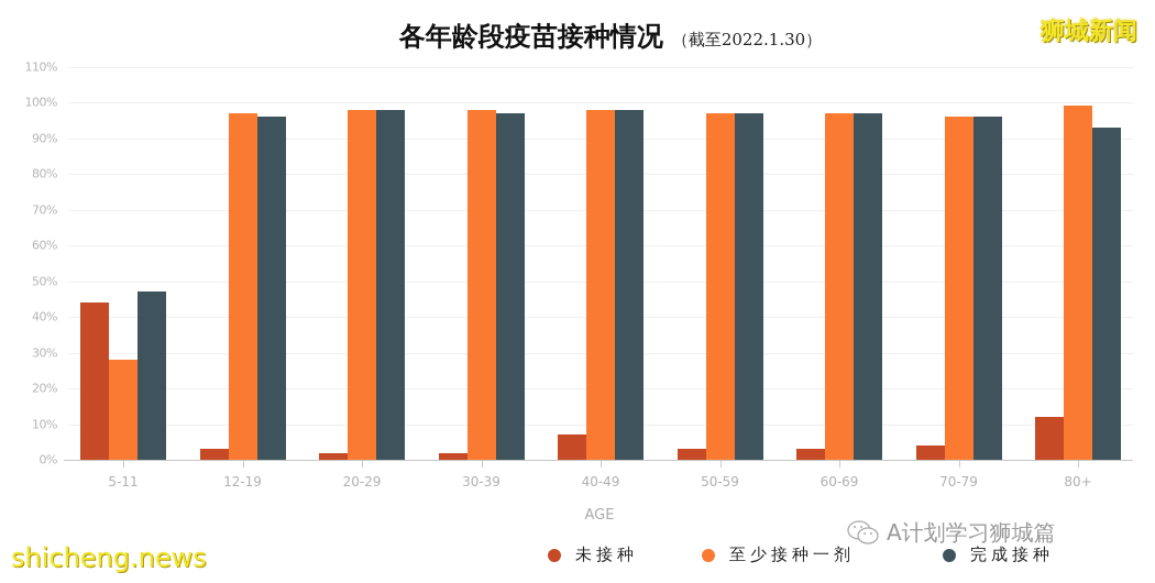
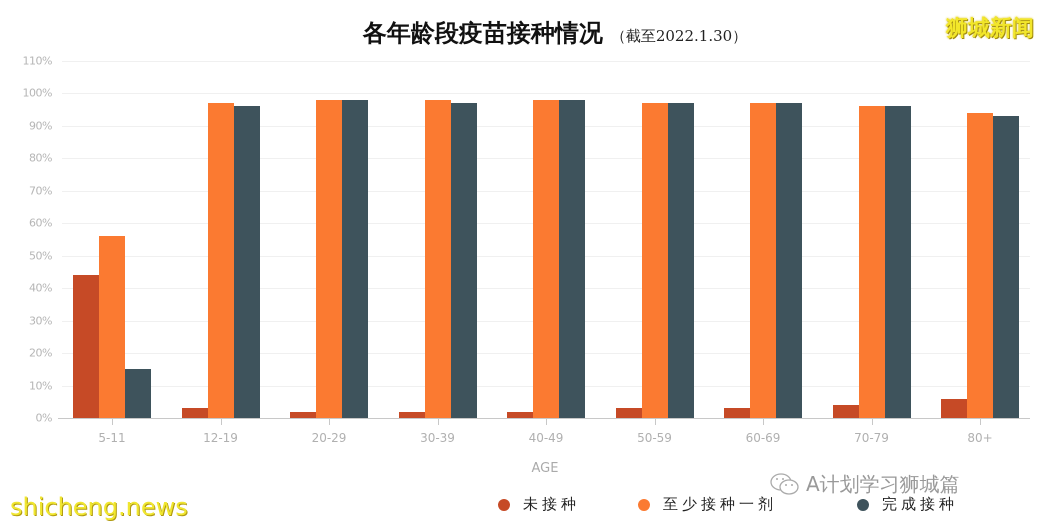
至少接种一剂/5-11: 28% -> 56%
完成接种/5-11: 47% -> 15%
未接种/40-49: 7% -> 2%
未接种/80+: 12% -> 6%
至少接种一剂/80+: 99% -> 94%
